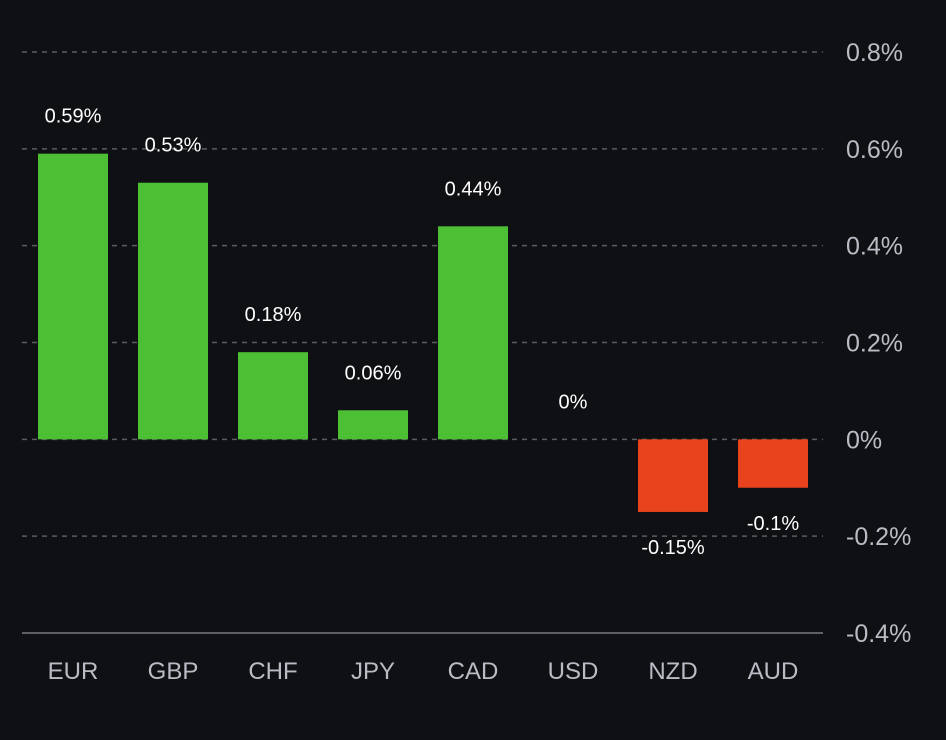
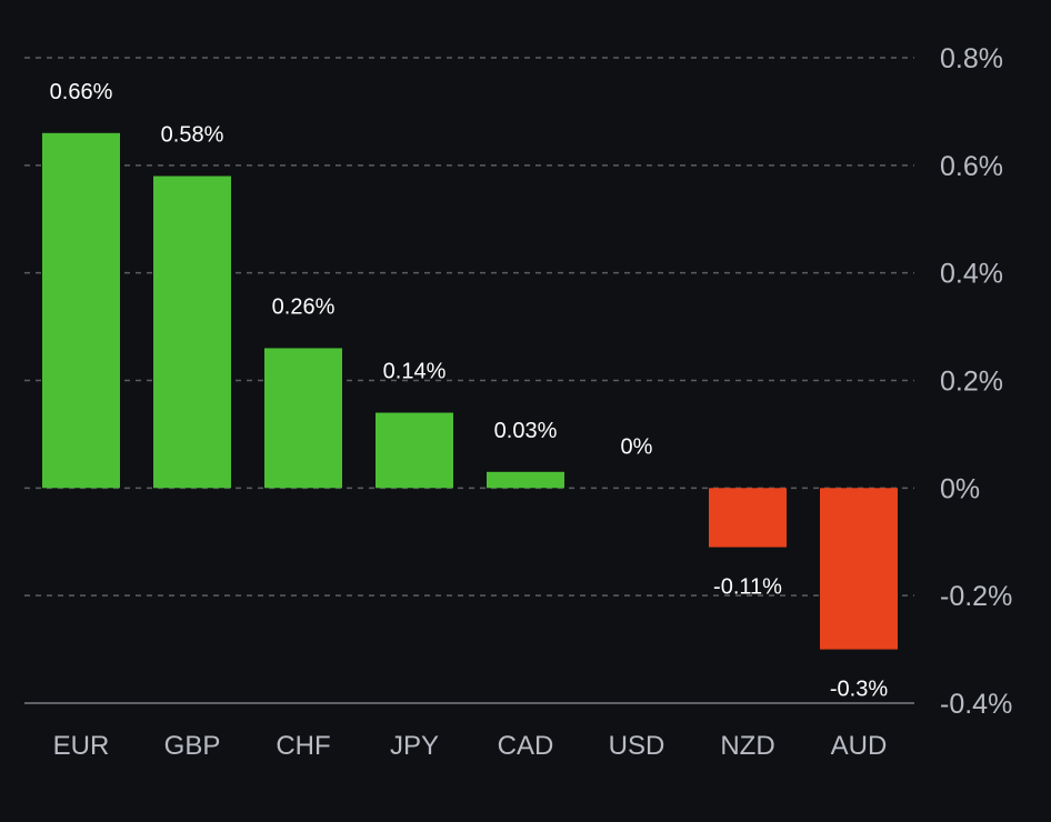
EUR: 0.59% -> 0.66%
GBP: 0.53% -> 0.58%
CHF: 0.18% -> 0.26%
JPY: 0.06% -> 0.14%
CAD: 0.44% -> 0.03%
NZD: -0.15% -> -0.11%
AUD: -0.1% -> -0.3%
